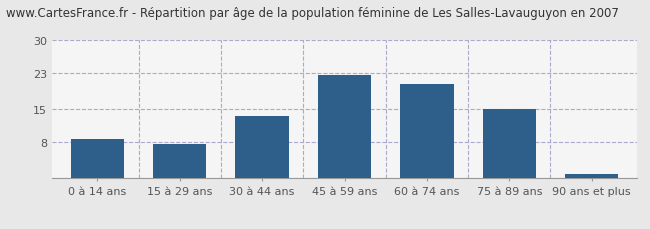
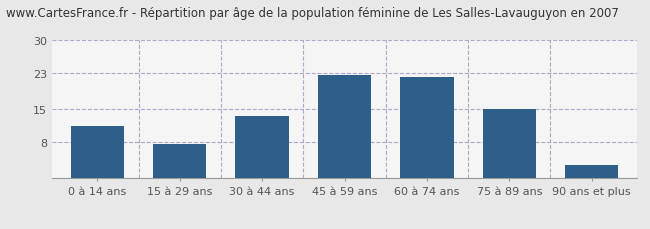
0 à 14 ans: 8.5 -> 11.5
60 à 74 ans: 20.5 -> 22.0
90 ans et plus: 1.0 -> 3.0
